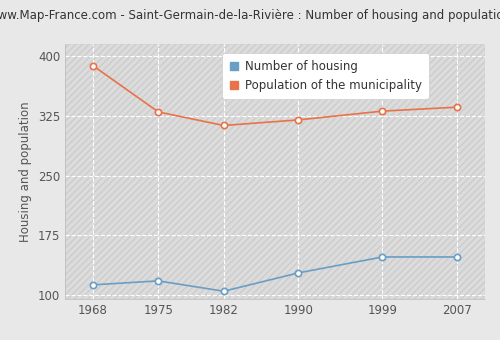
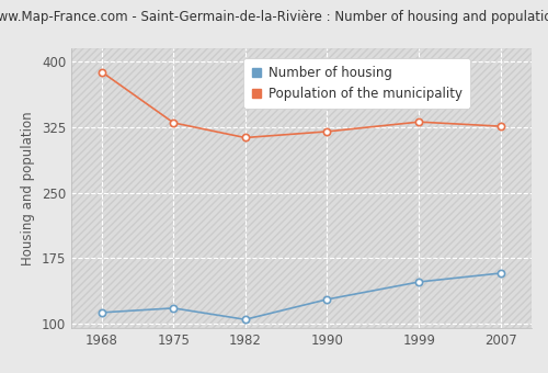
Number of housing/2007: 148 -> 158
Population of the municipality/2007: 336 -> 326
